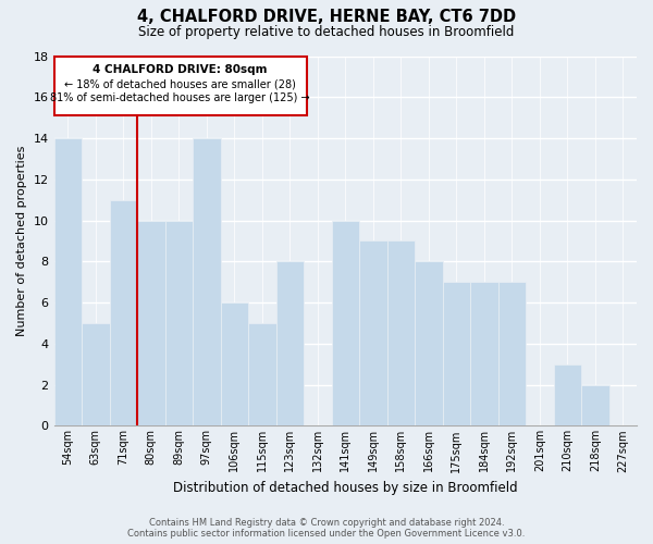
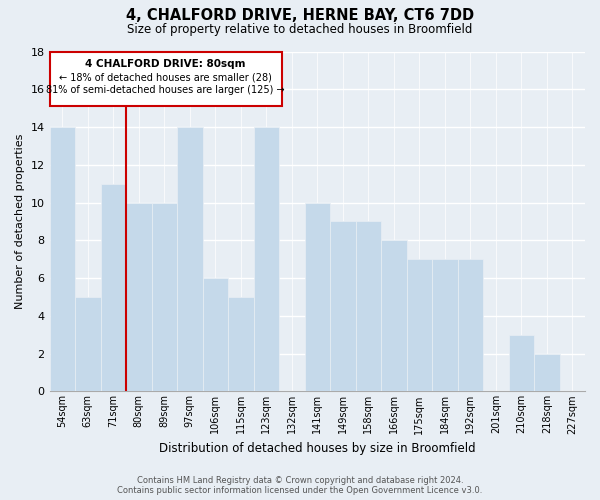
123sqm: 8 -> 14
